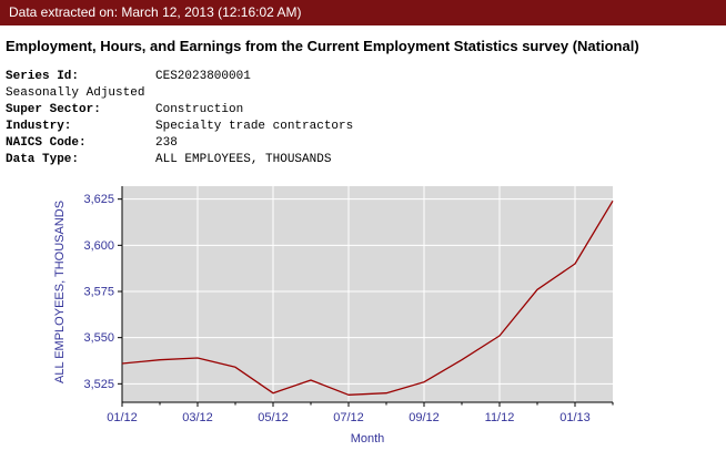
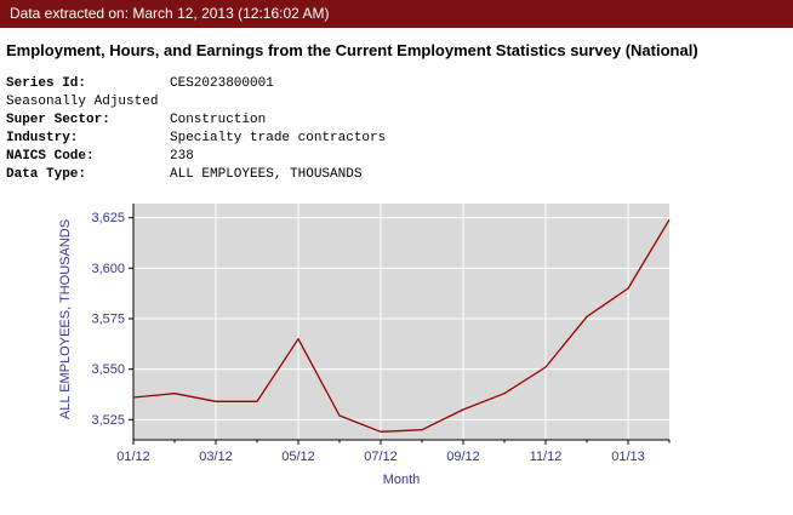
03/12: 3539 -> 3534
05/12: 3520 -> 3565
09/12: 3526 -> 3530
